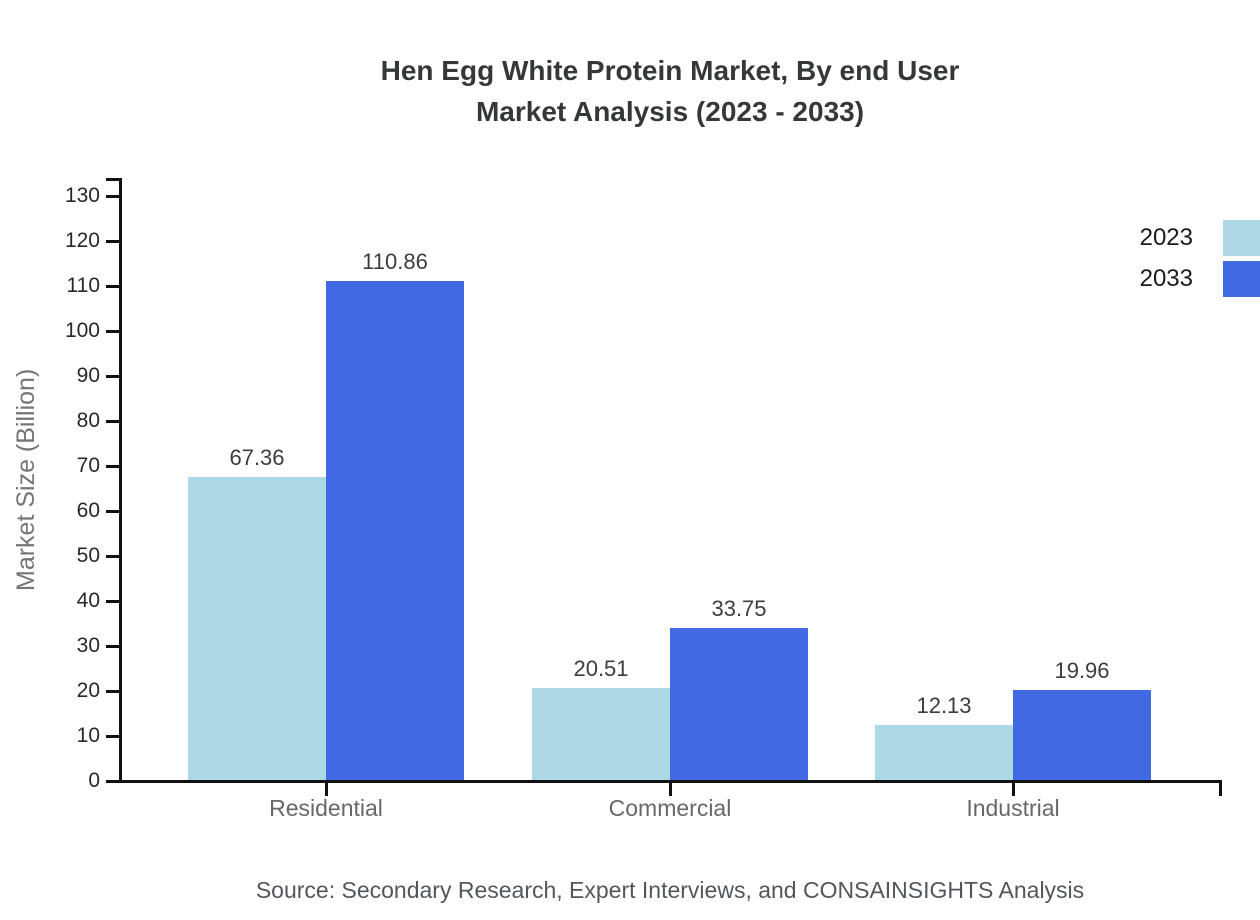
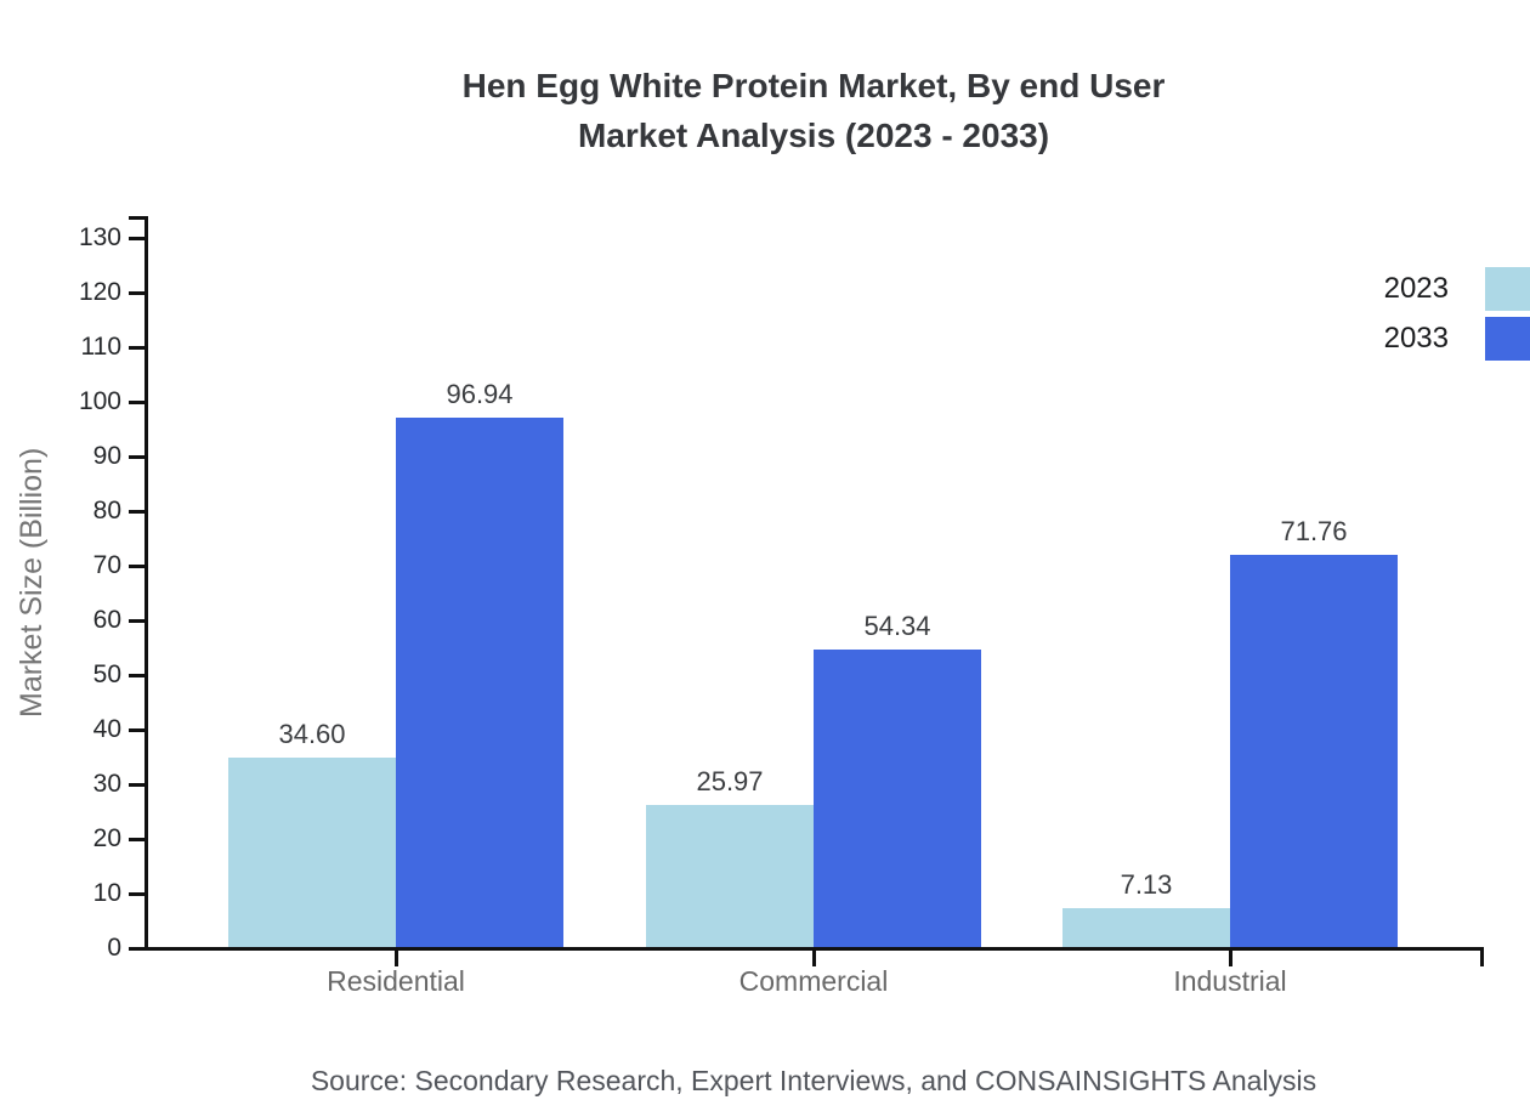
2023/Residential: 67.36 -> 34.60
2033/Residential: 110.86 -> 96.94
2023/Commercial: 20.51 -> 25.97
2033/Commercial: 33.75 -> 54.34
2023/Industrial: 12.13 -> 7.13
2033/Industrial: 19.96 -> 71.76
